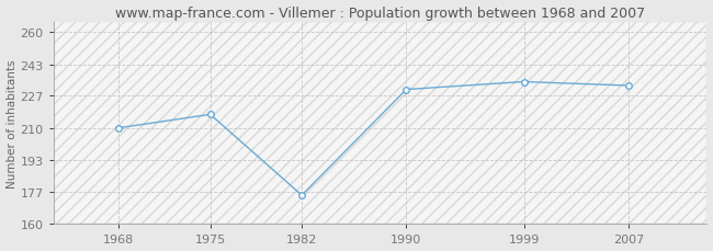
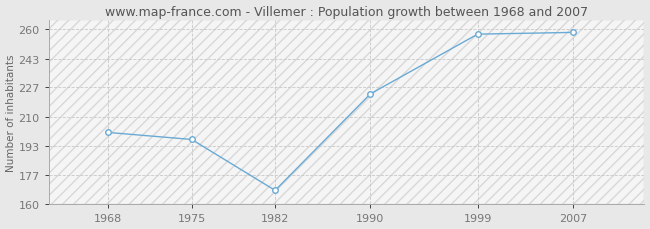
1968: 210 -> 201
1975: 217 -> 197
1982: 175 -> 168
1990: 230 -> 223
1999: 234 -> 257
2007: 232 -> 258
